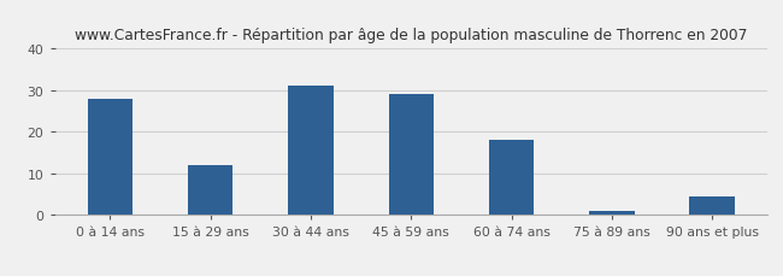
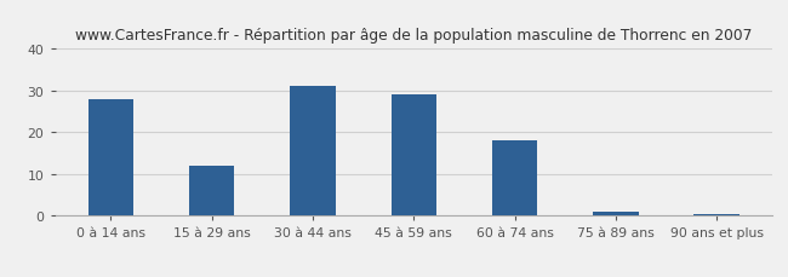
90 ans et plus: 4.5 -> 0.3
